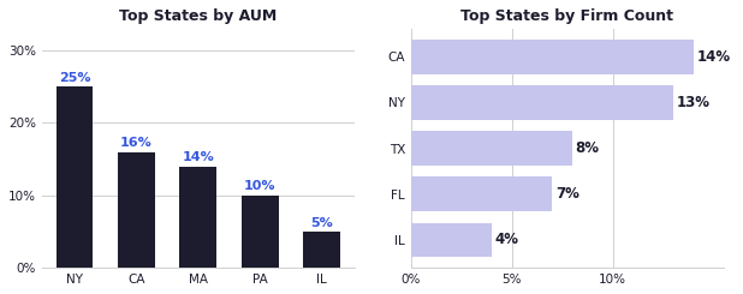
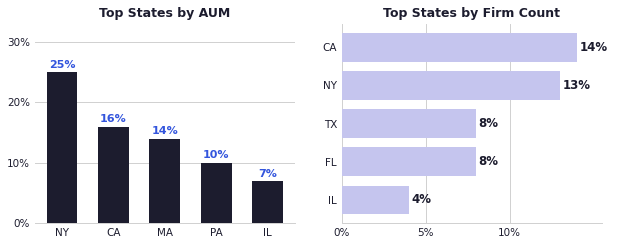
Top States by AUM/IL: 5% -> 7%
Top States by Firm Count/FL: 7% -> 8%
